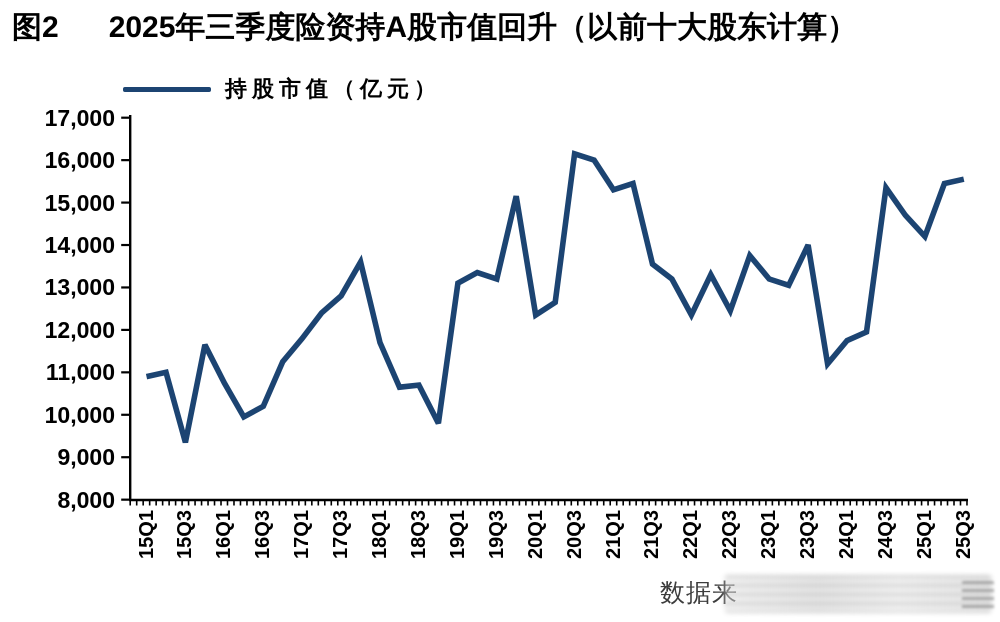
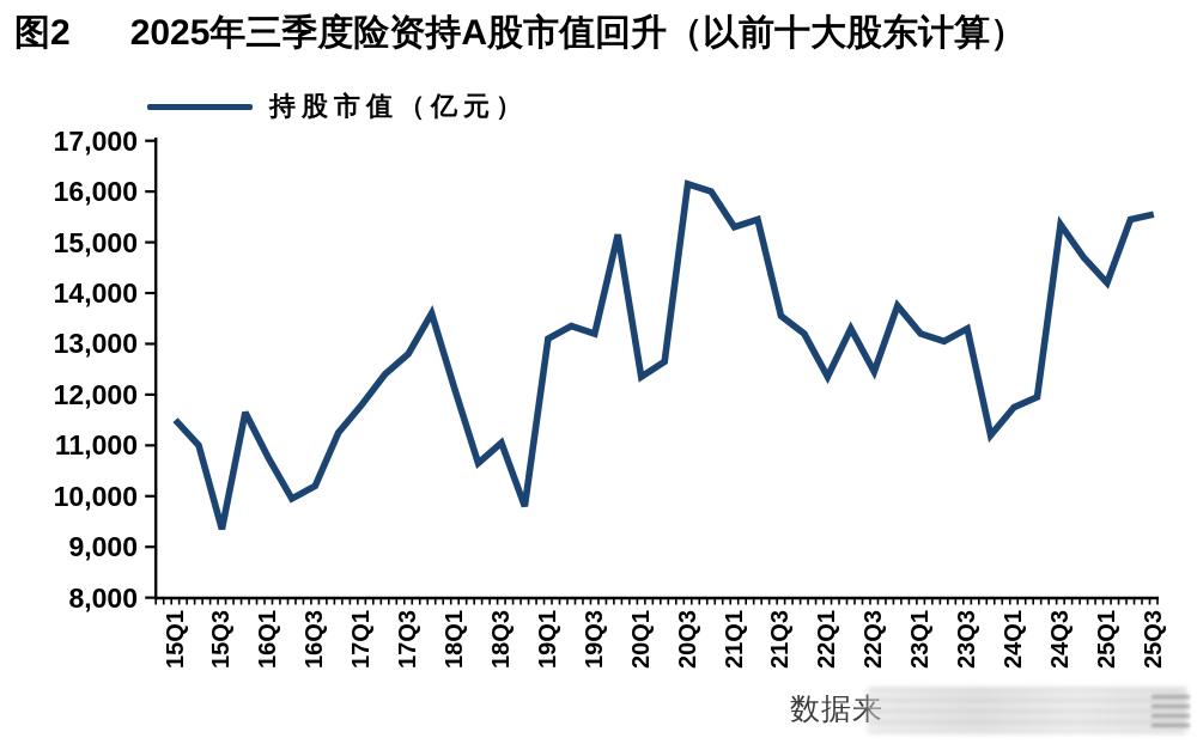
15Q1: 10900 -> 11500
18Q1: 11700 -> 12100
18Q3: 10700 -> 11000
23Q3: 14000 -> 13300
